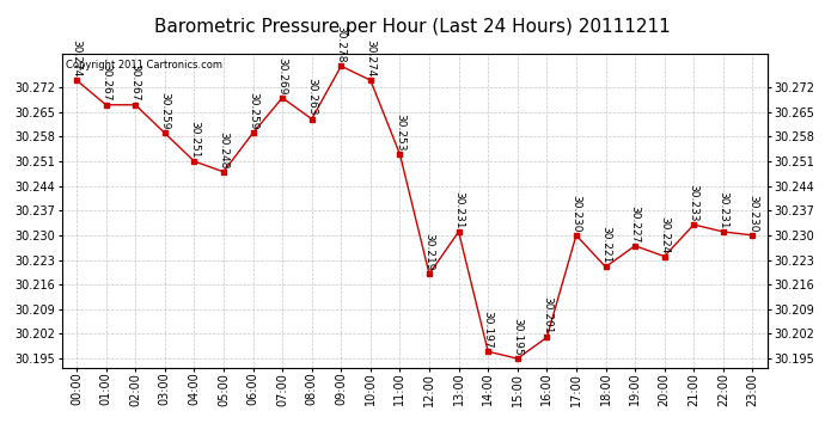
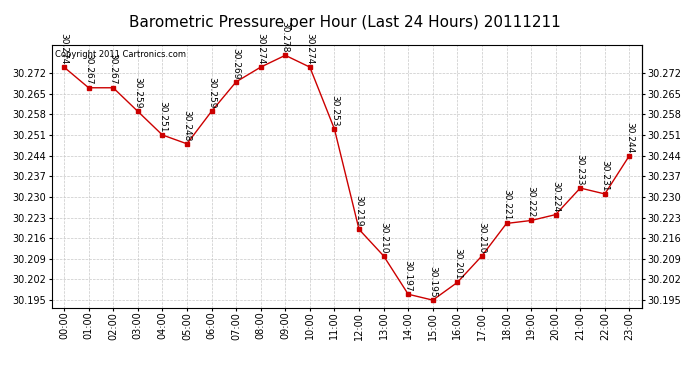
08:00: 30.263 -> 30.274
13:00: 30.231 -> 30.210
17:00: 30.230 -> 30.210
19:00: 30.227 -> 30.222
23:00: 30.230 -> 30.244
